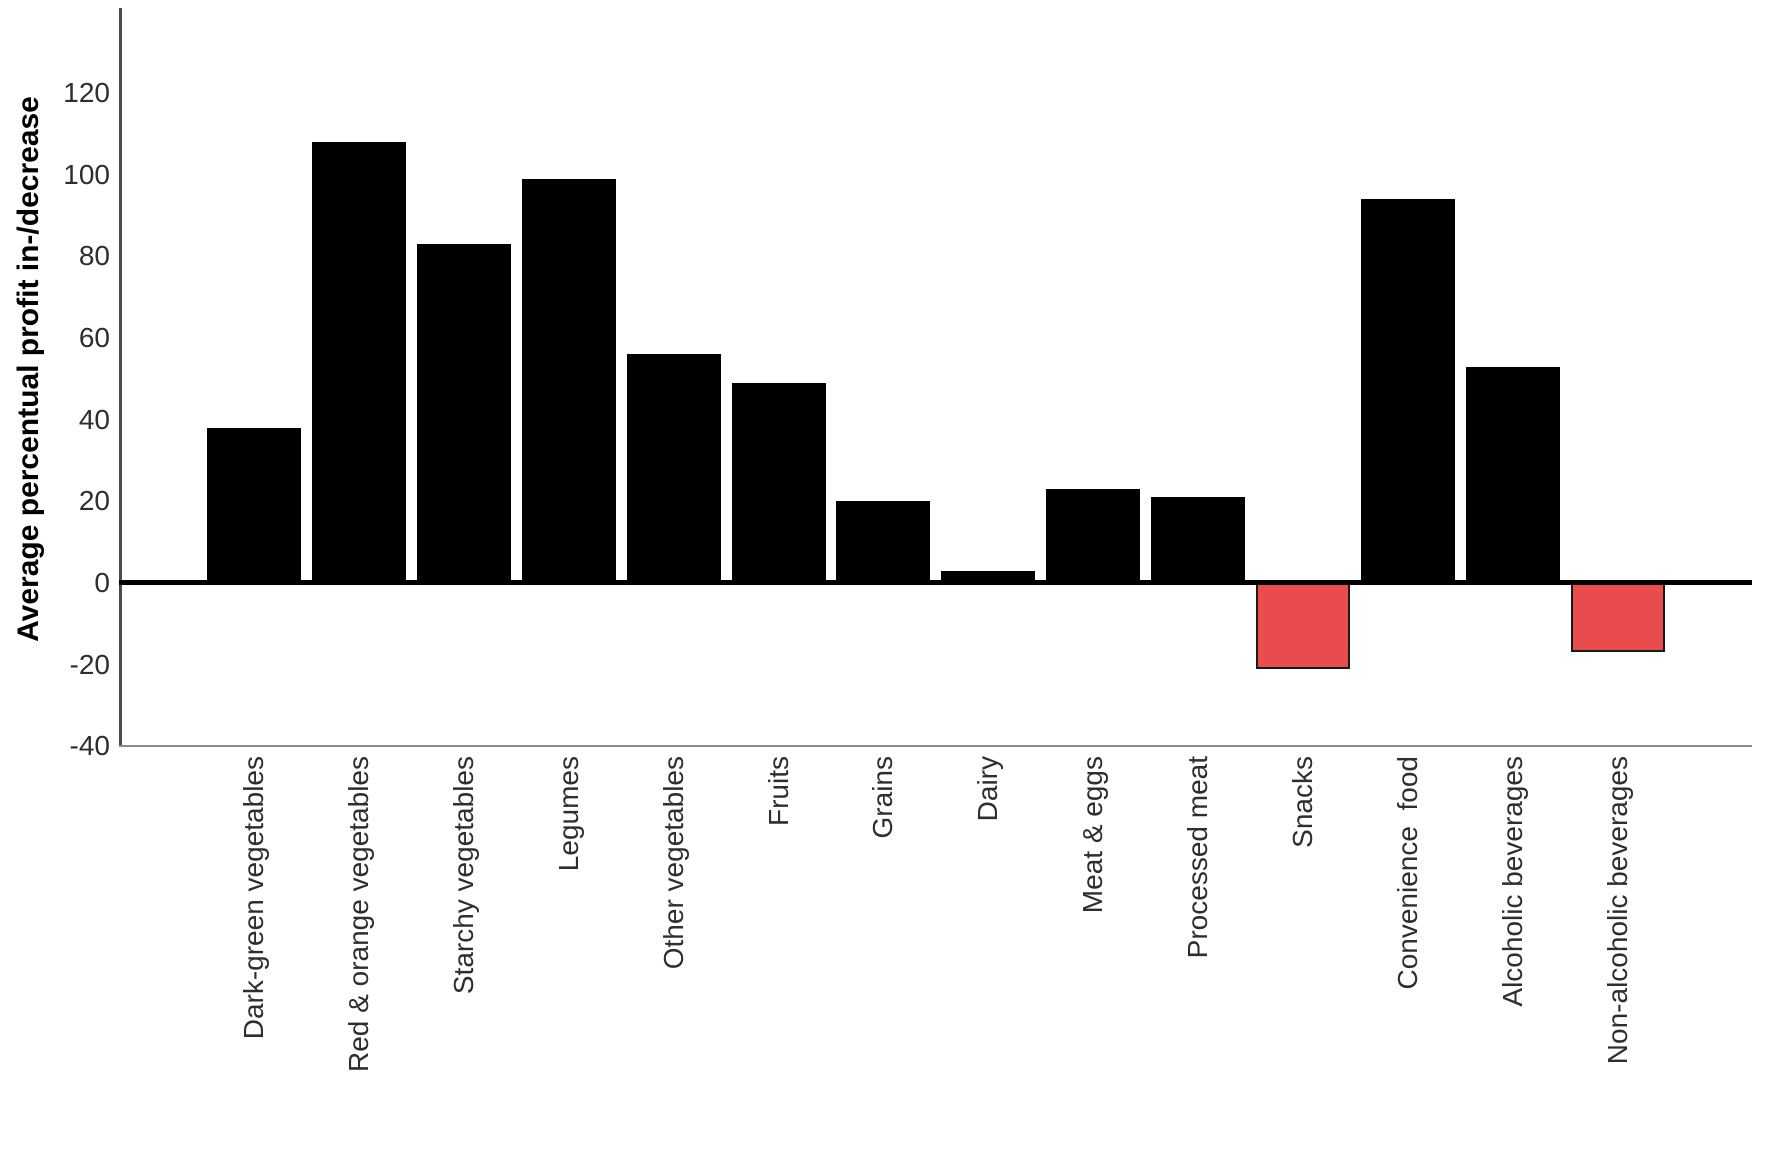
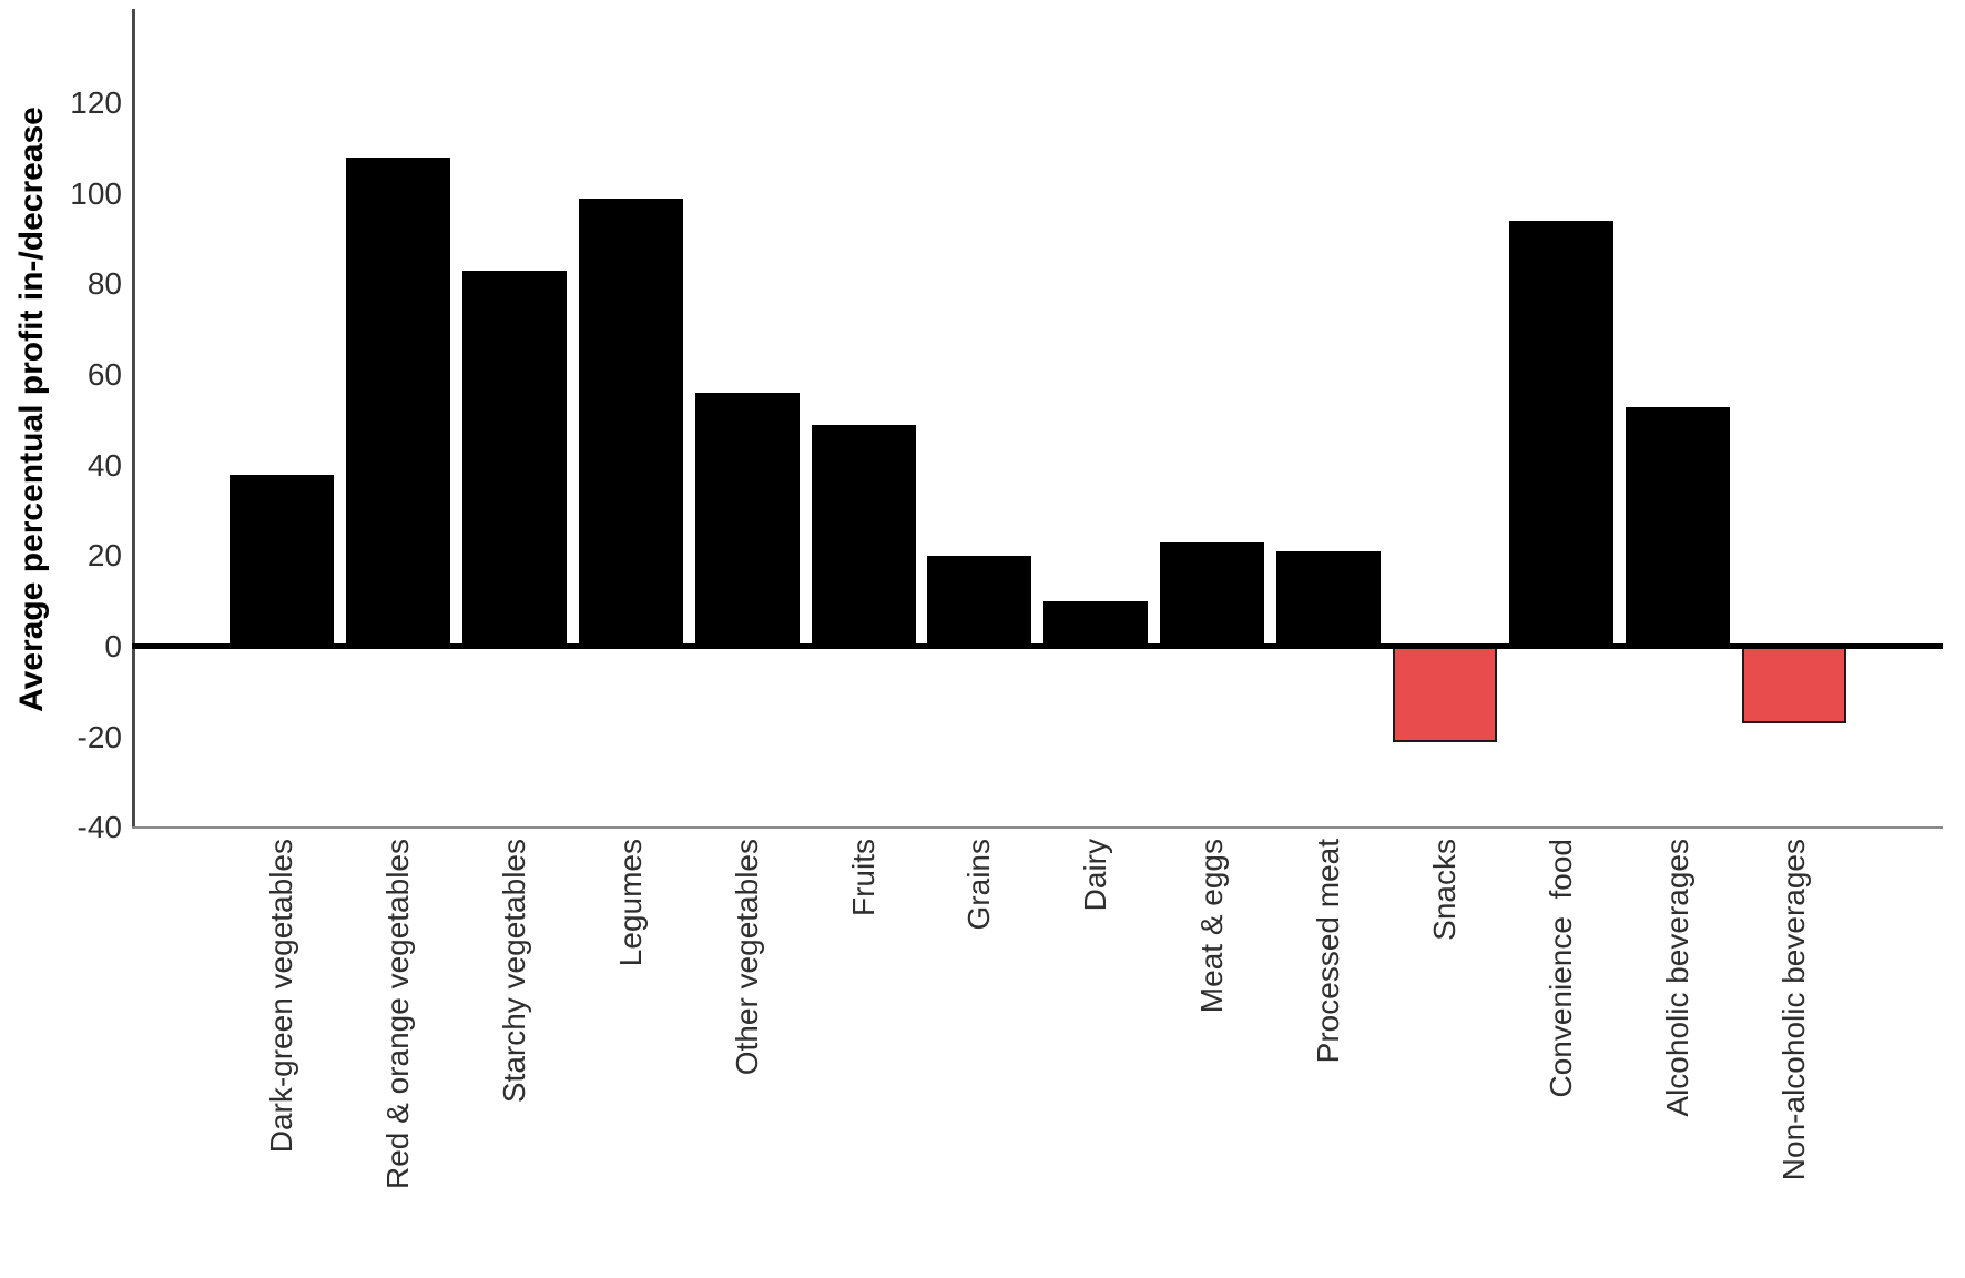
Dairy: 3 -> 10
